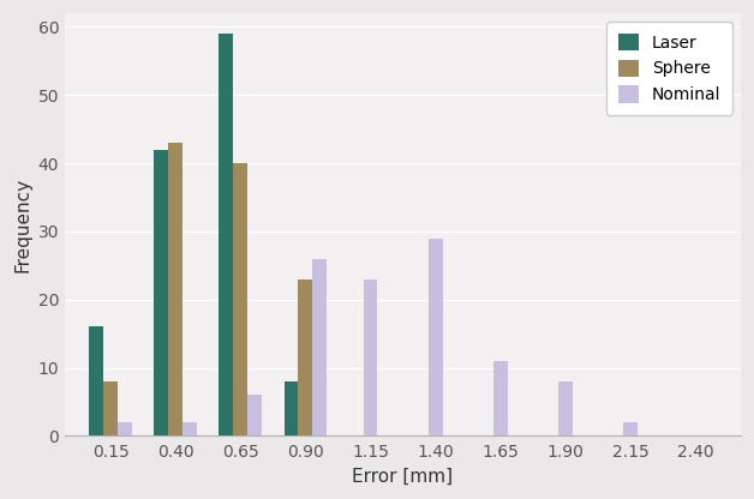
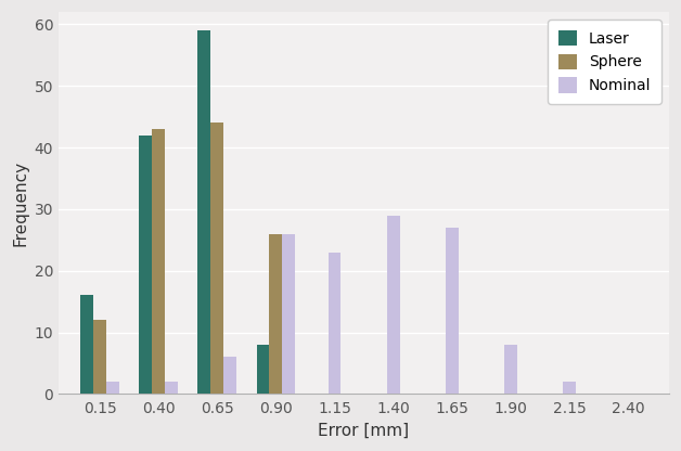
Sphere/0.15: 8 -> 12
Sphere/0.65: 40 -> 44
Sphere/0.90: 23 -> 26
Nominal/1.65: 11 -> 27
